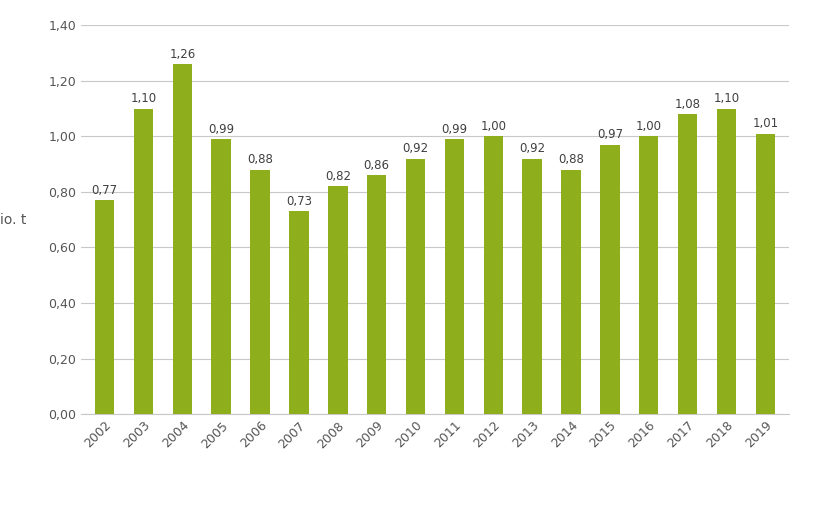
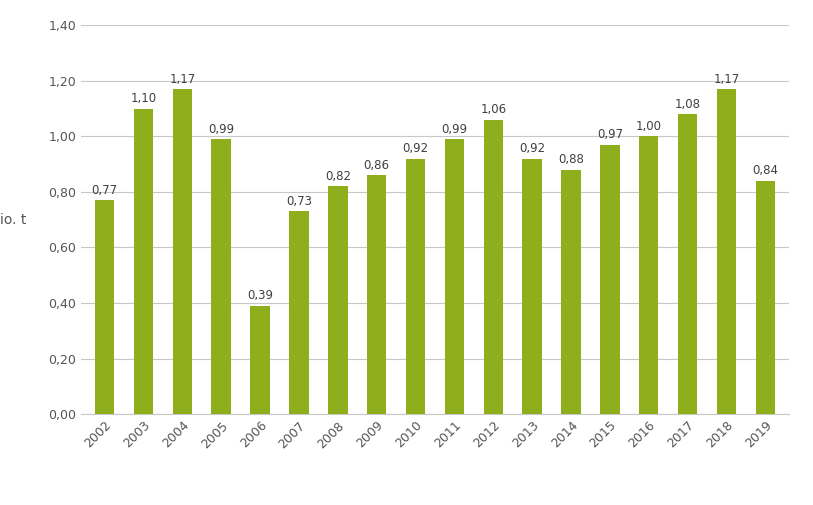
2004: 1,26 -> 1,17
2006: 0,88 -> 0,39
2012: 1,00 -> 1,06
2018: 1,10 -> 1,17
2019: 1,01 -> 0,84
